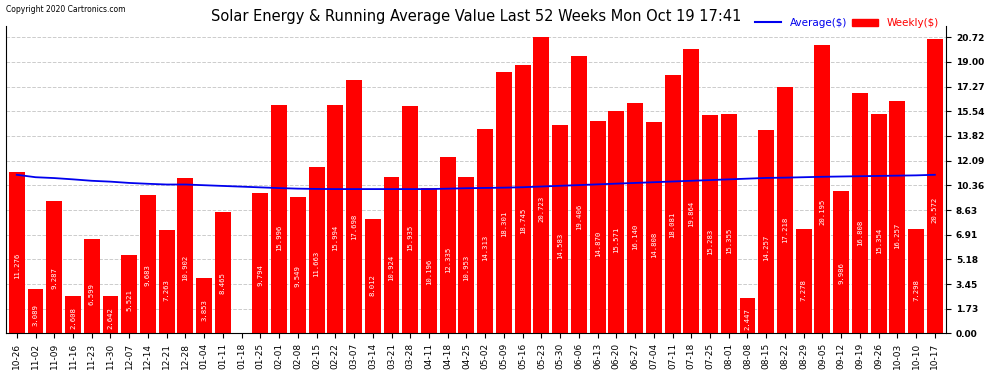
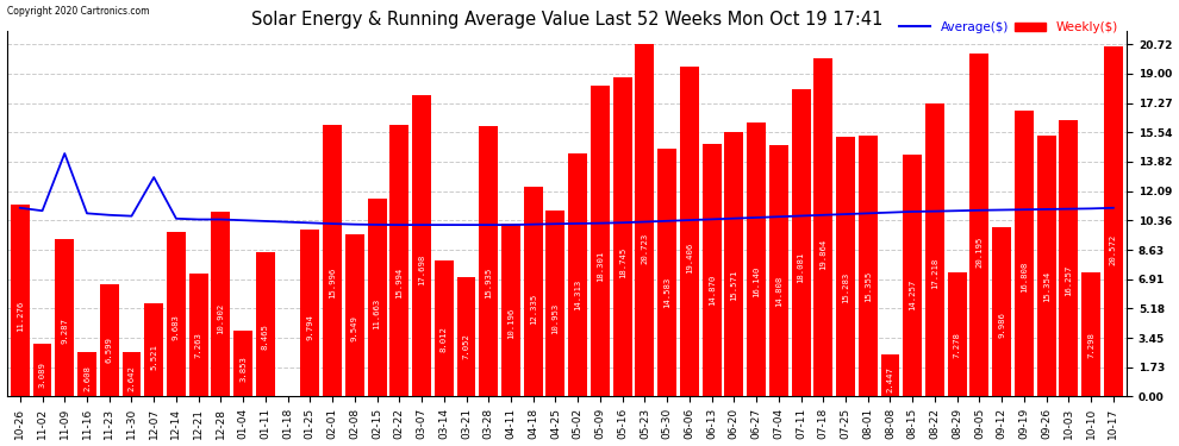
Average($)/11-09: 10.9 -> 14.3
Average($)/12-07: 10.5 -> 12.9
Weekly($)/03-21: 10.924 -> 7.052
